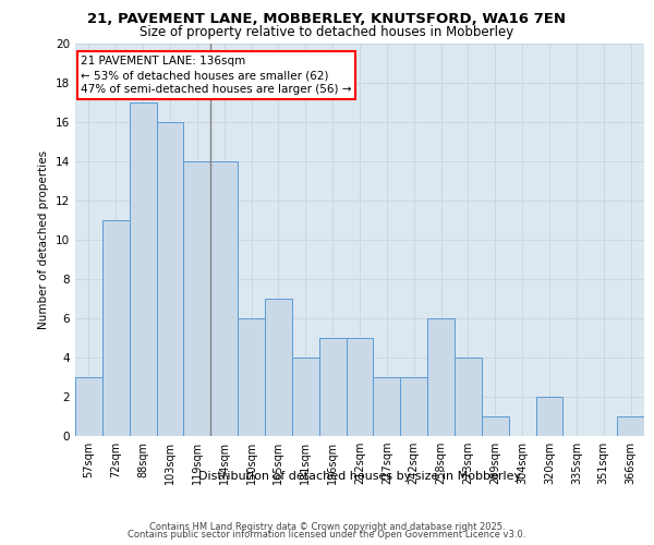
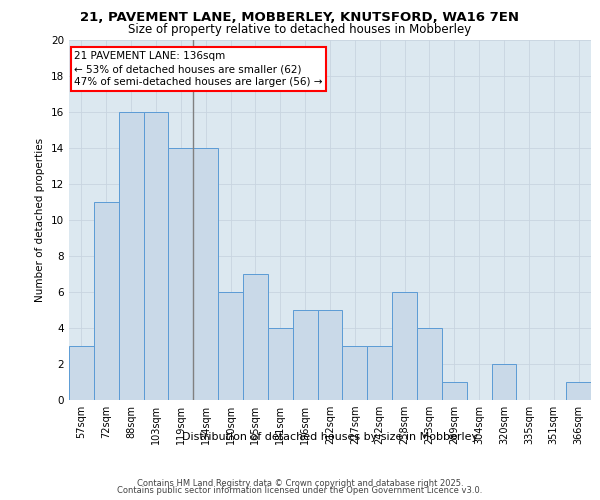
88sqm: 17 -> 16
